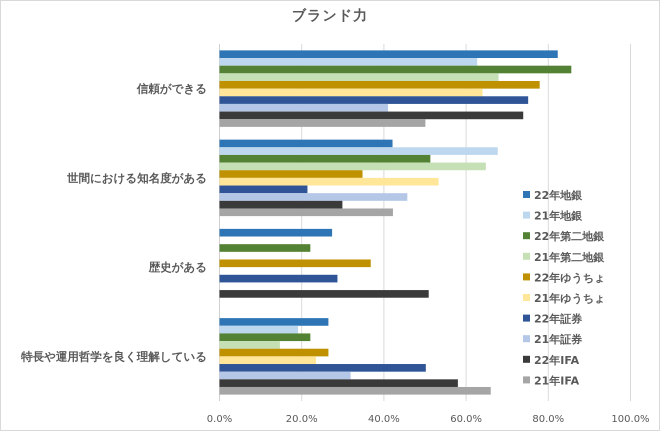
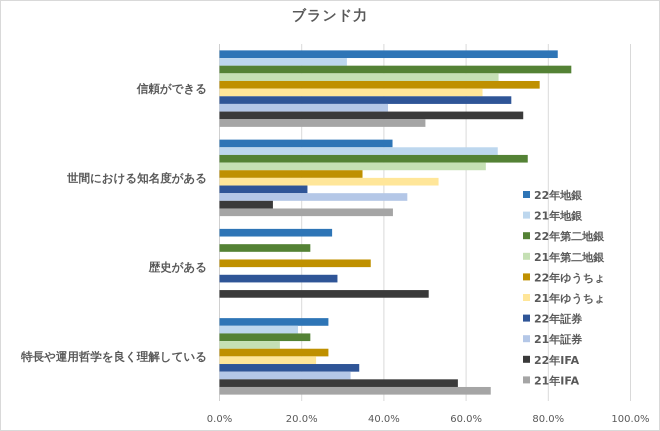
21年地銀/信頼ができる: 63% -> 31%
22年証券/信頼ができる: 75% -> 71%
22年第二地銀/世間における知名度がある: 51% -> 75%
22年IFA/世間における知名度がある: 30% -> 13%
22年証券/特長や運用哲学を良く理解している: 50% -> 34%
